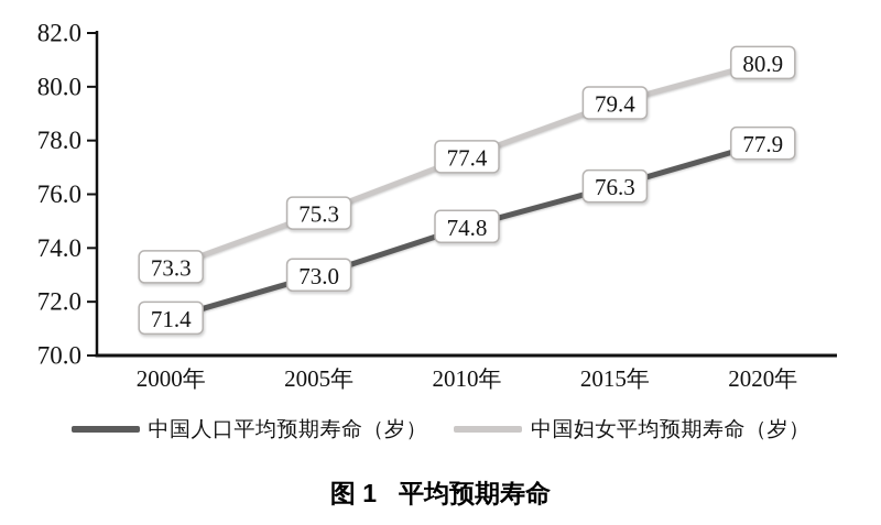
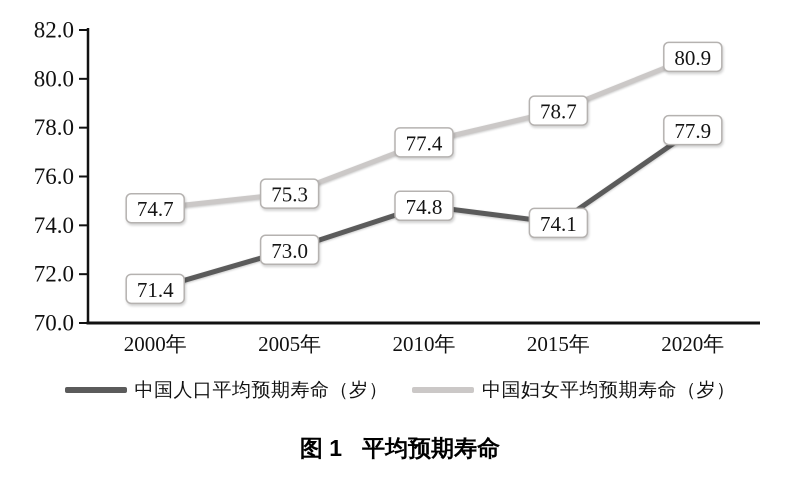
中国妇女平均预期寿命（岁）/2000年: 73.3 -> 74.7
中国人口平均预期寿命（岁）/2015年: 76.3 -> 74.1
中国妇女平均预期寿命（岁）/2015年: 79.4 -> 78.7
